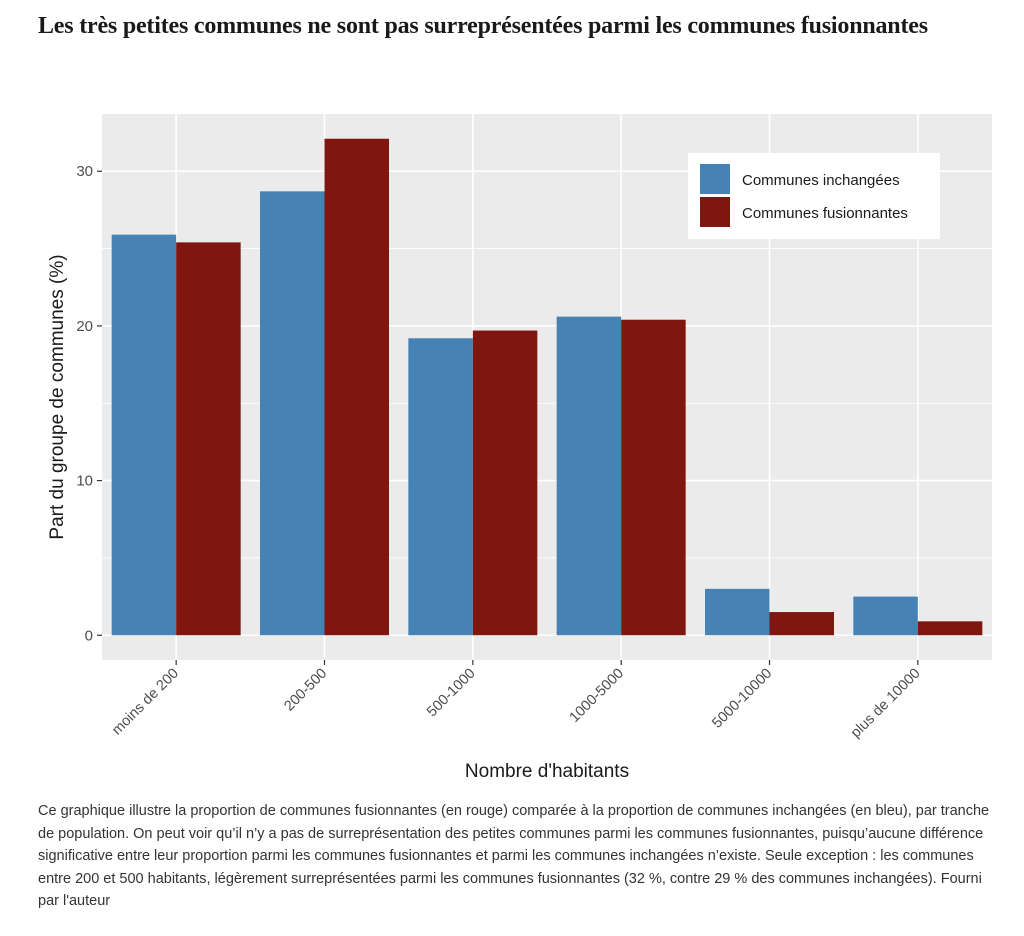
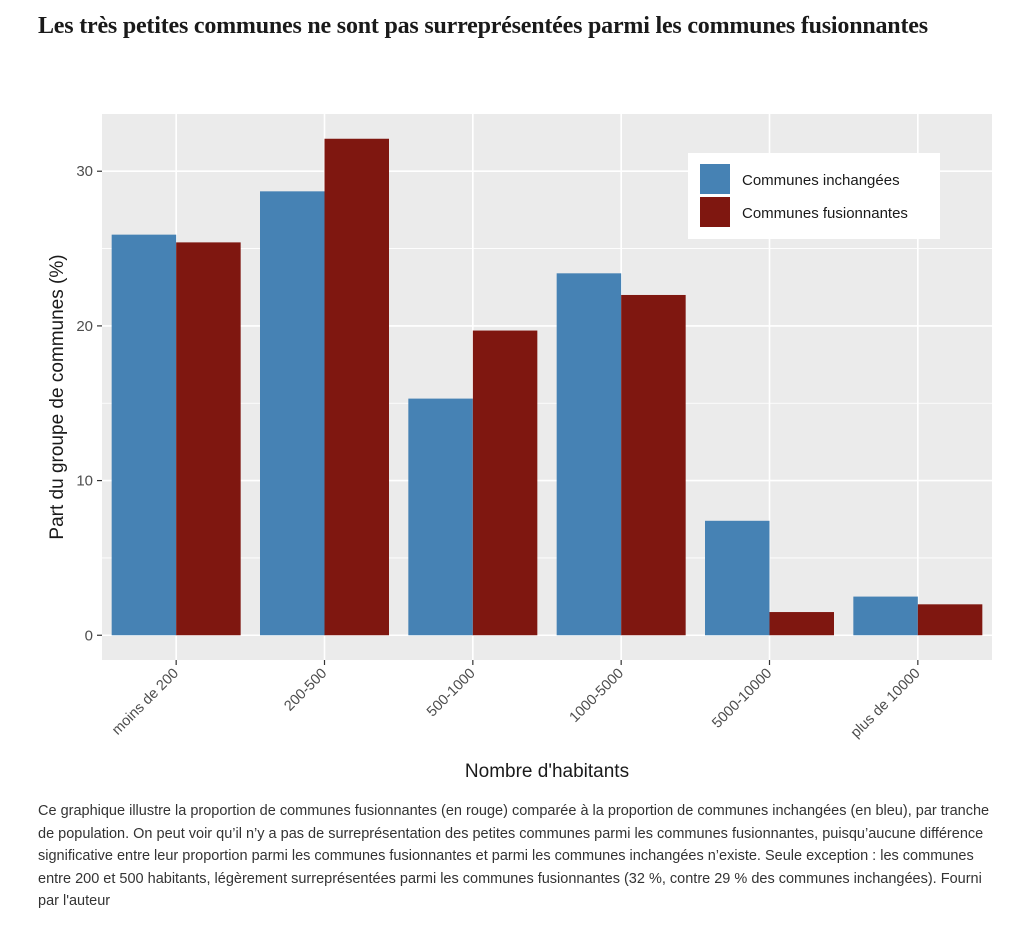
Communes inchangées/500-1000: 19.2 -> 15.3
Communes inchangées/1000-5000: 20.6 -> 23.4
Communes fusionnantes/1000-5000: 20.4 -> 22.0
Communes inchangées/5000-10000: 3.0 -> 7.4
Communes fusionnantes/plus de 10000: 0.9 -> 2.0
